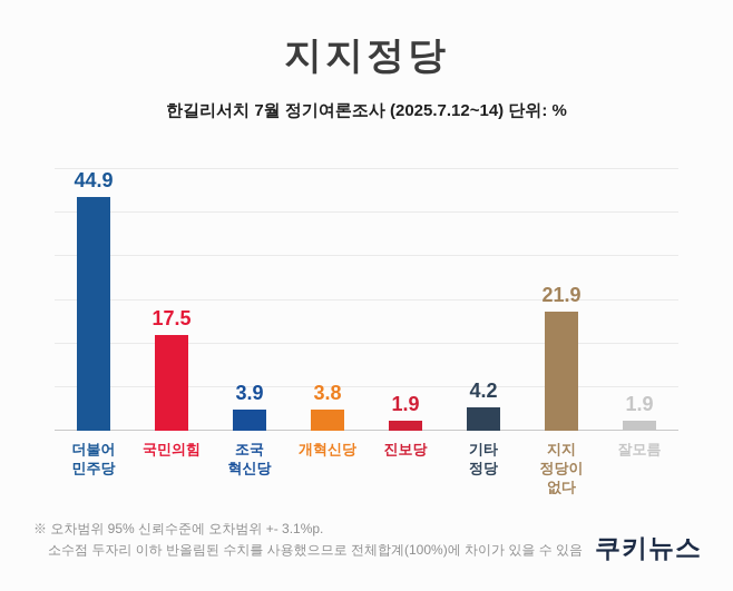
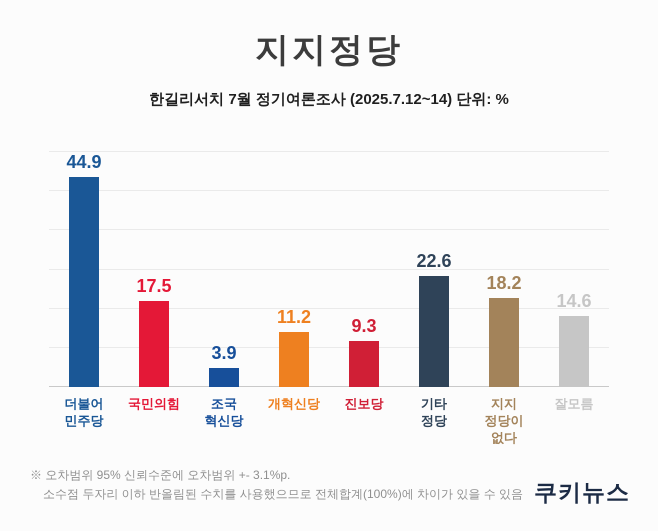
개혁신당: 3.8 -> 11.2
진보당: 1.9 -> 9.3
기타 정당: 4.2 -> 22.6
지지 정당이 없다: 21.9 -> 18.2
잘모름: 1.9 -> 14.6
